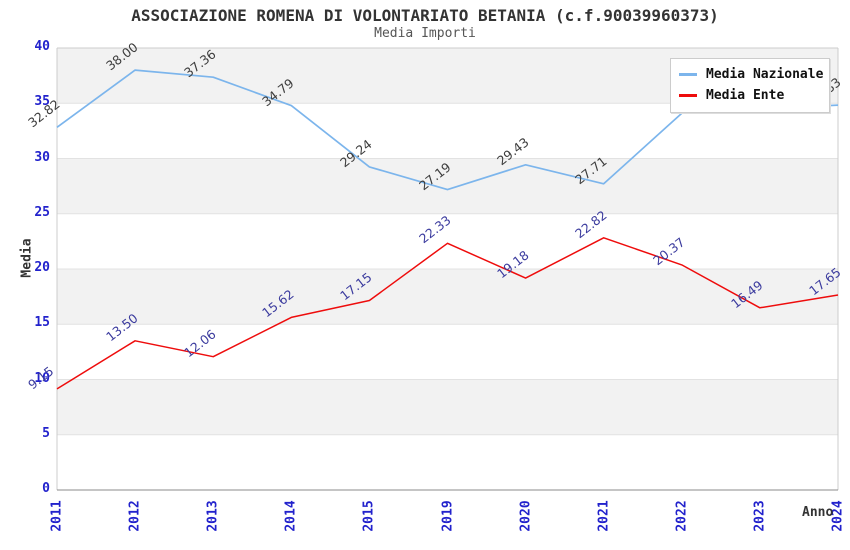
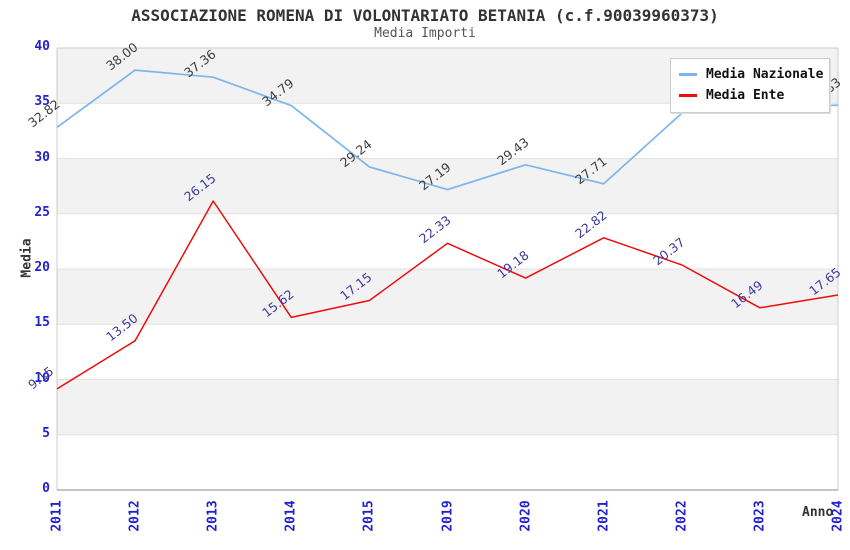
Media Ente/2013: 12.06 -> 26.15
